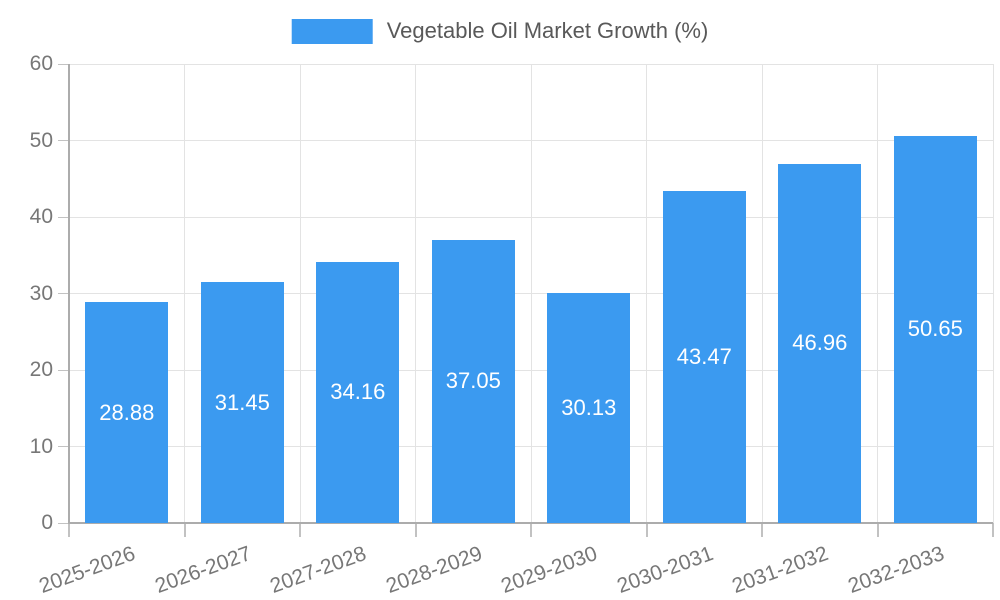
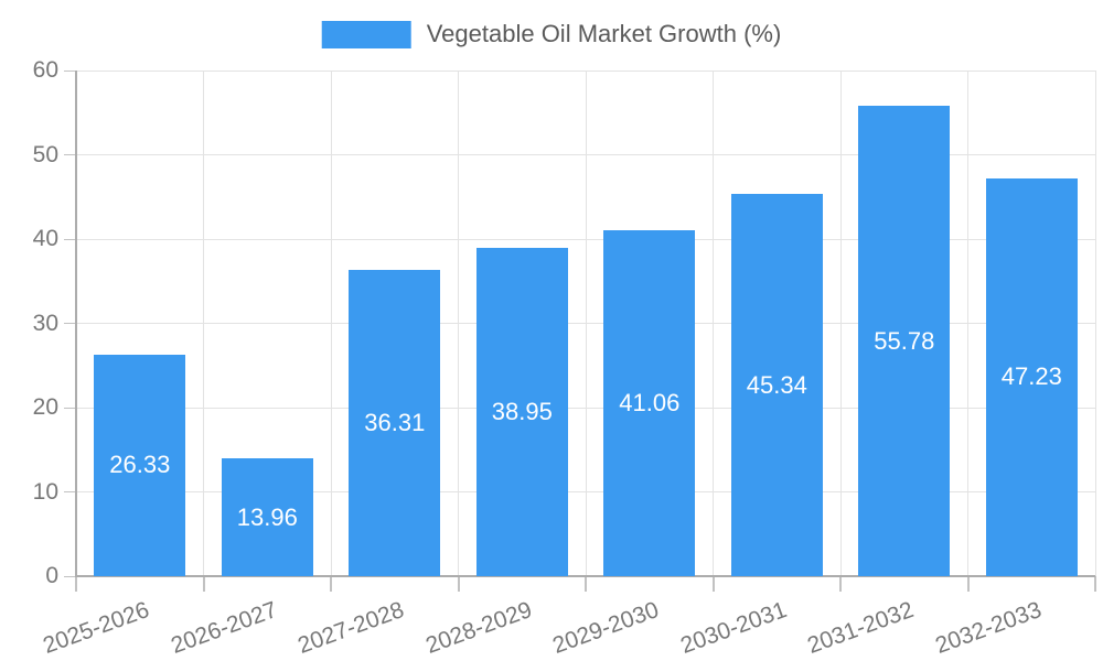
2025-2026: 28.88 -> 26.33
2026-2027: 31.45 -> 13.96
2027-2028: 34.16 -> 36.31
2028-2029: 37.05 -> 38.95
2029-2030: 30.13 -> 41.06
2030-2031: 43.47 -> 45.34
2031-2032: 46.96 -> 55.78
2032-2033: 50.65 -> 47.23
